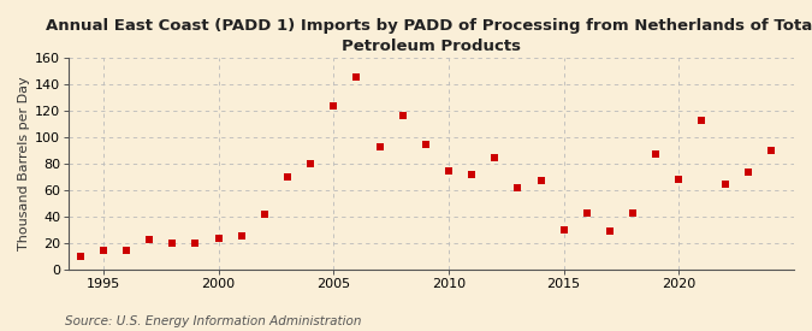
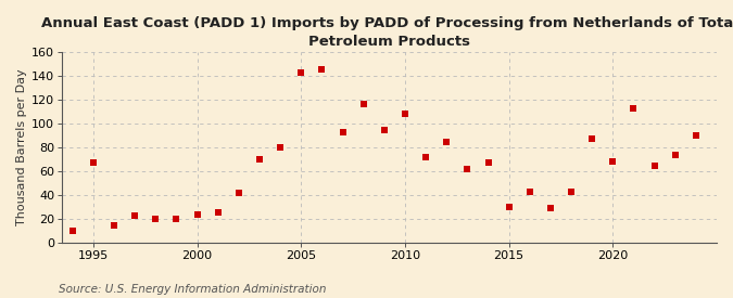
1995: 14 -> 67
2005: 124 -> 143
2010: 75 -> 108
